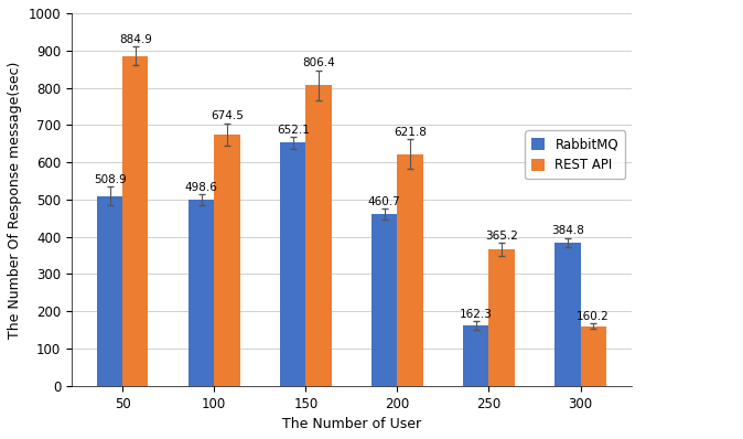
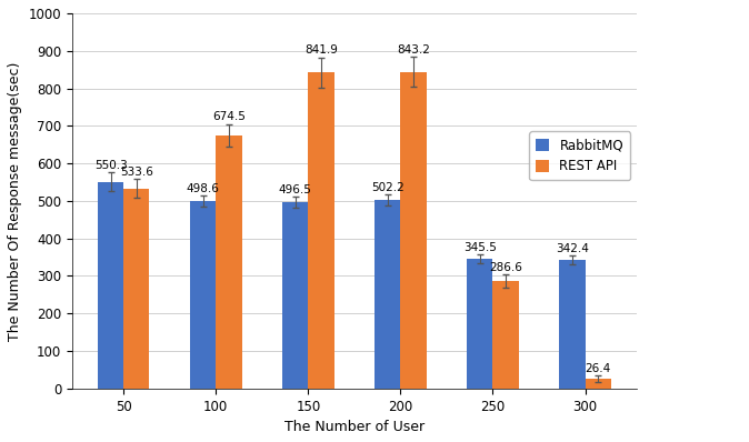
RabbitMQ/50: 508.9 -> 550.3
REST API/50: 884.9 -> 533.6
RabbitMQ/150: 652.1 -> 496.5
REST API/150: 806.4 -> 841.9
RabbitMQ/200: 460.7 -> 502.2
REST API/200: 621.8 -> 843.2
RabbitMQ/250: 162.3 -> 345.5
REST API/250: 365.2 -> 286.6
RabbitMQ/300: 384.8 -> 342.4
REST API/300: 160.2 -> 26.4
